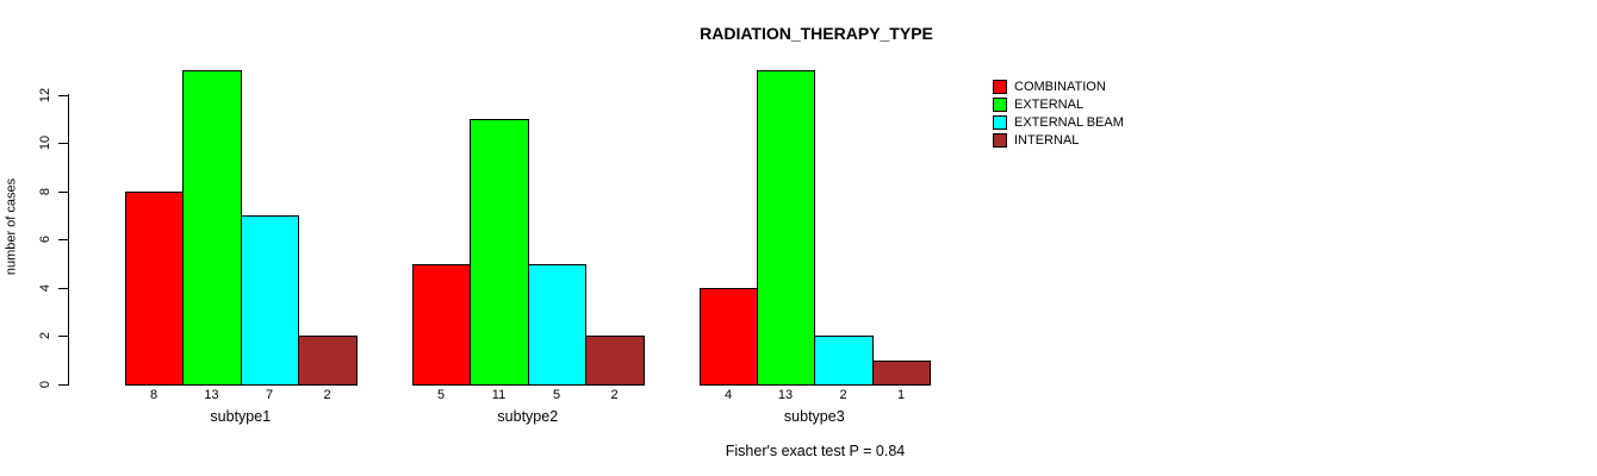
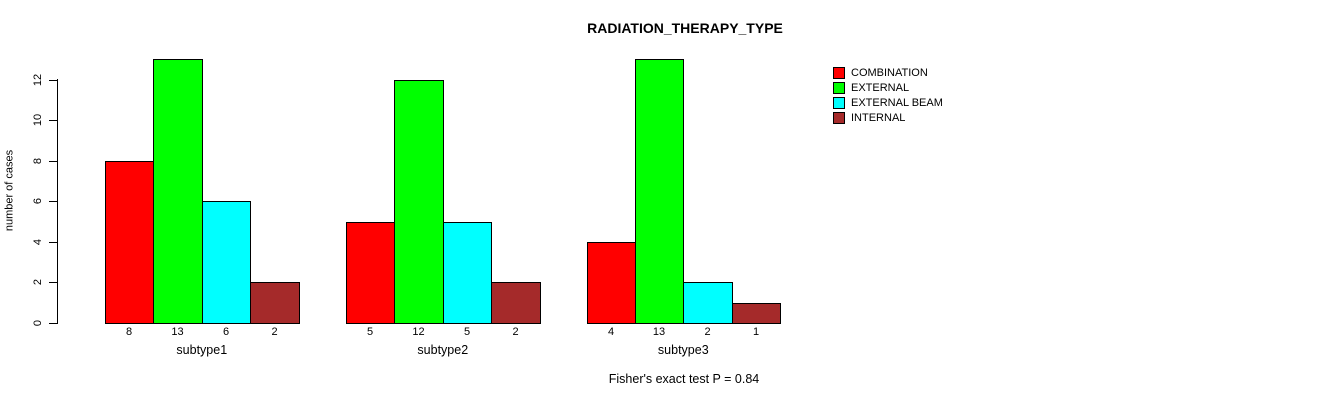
EXTERNAL BEAM/subtype1: 7 -> 6
EXTERNAL/subtype2: 11 -> 12
